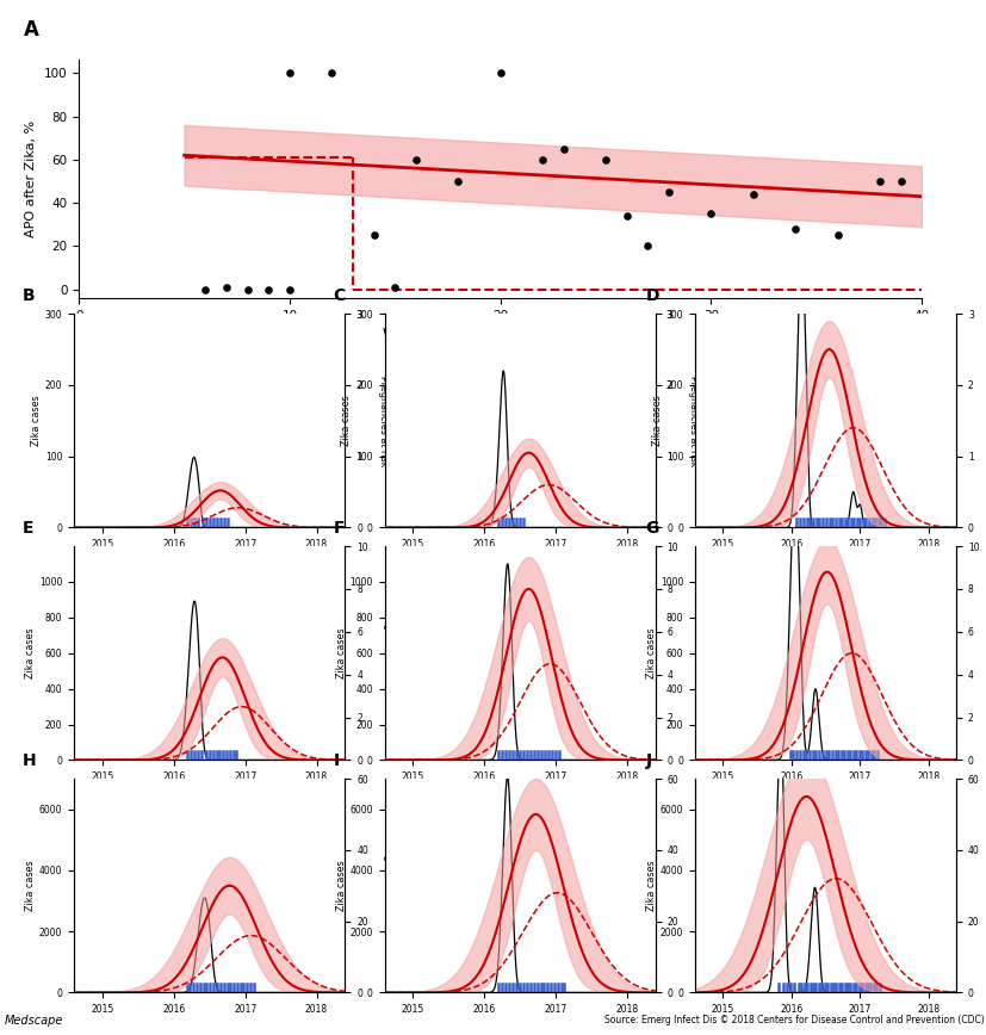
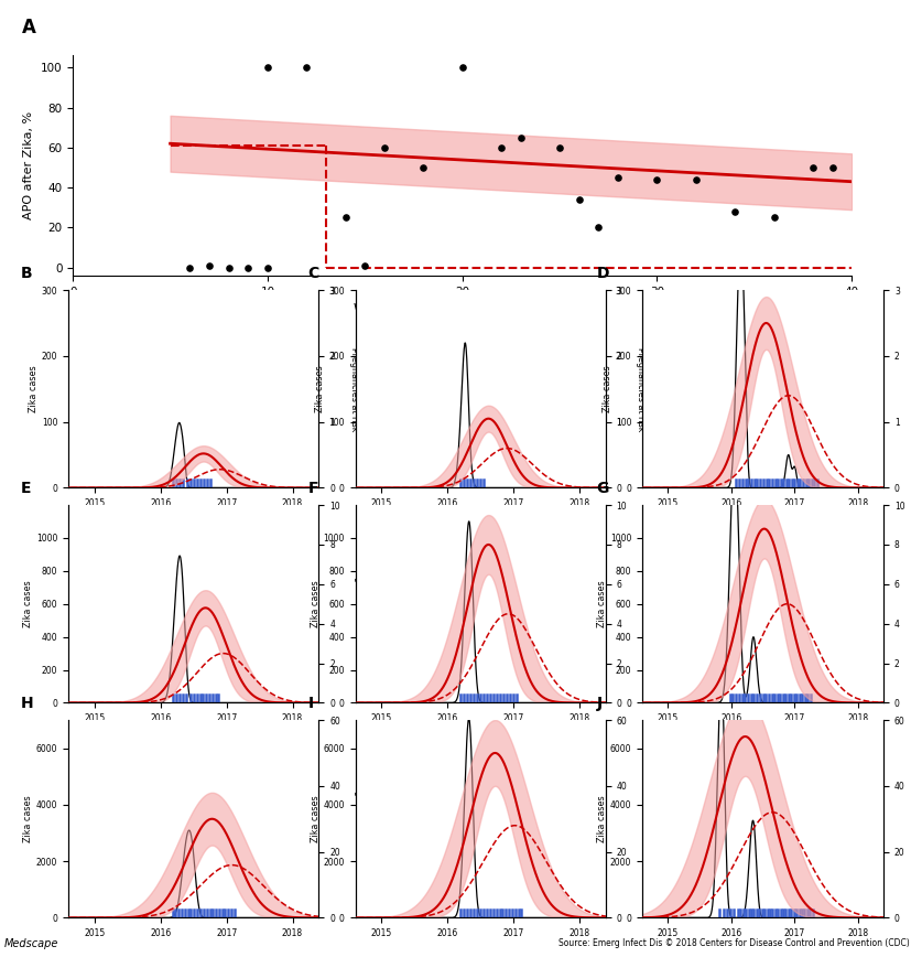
30: 35 -> 44
